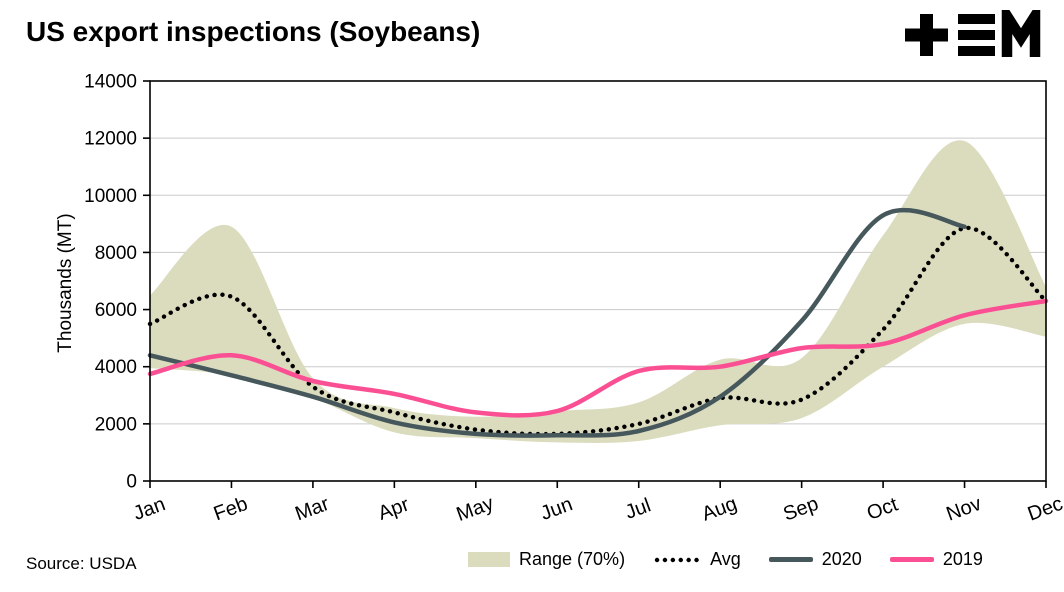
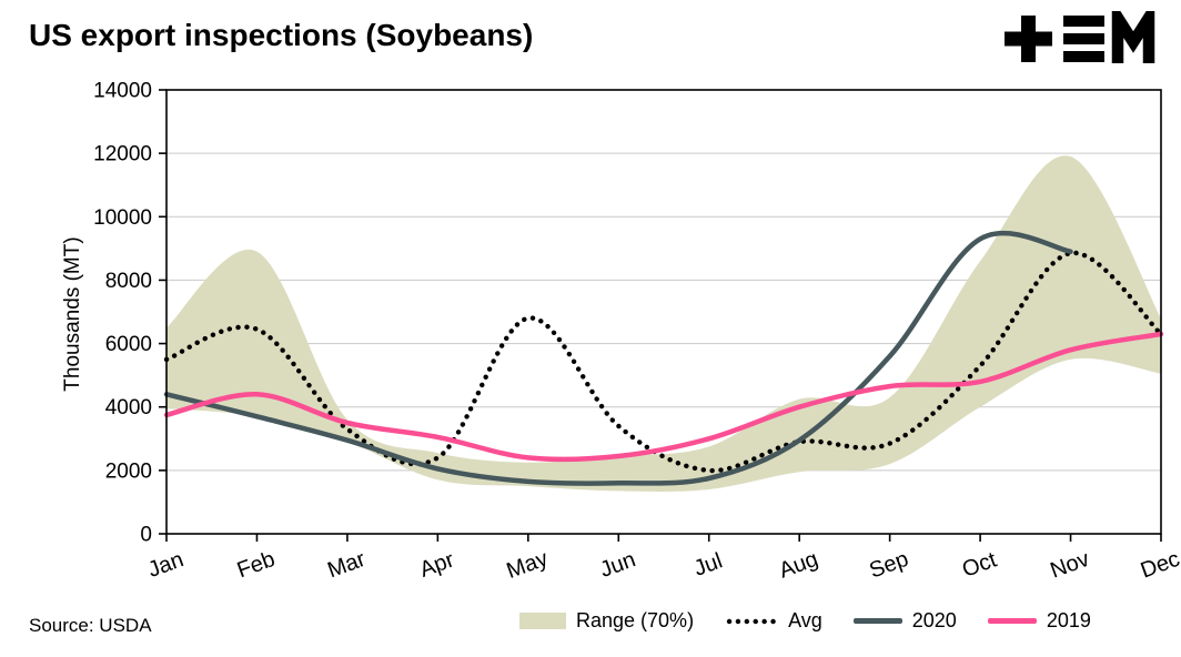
Avg/May: 1800 -> 6800
Avg/Jun: 1600 -> 3400
2019/Jul: 3800 -> 3000
